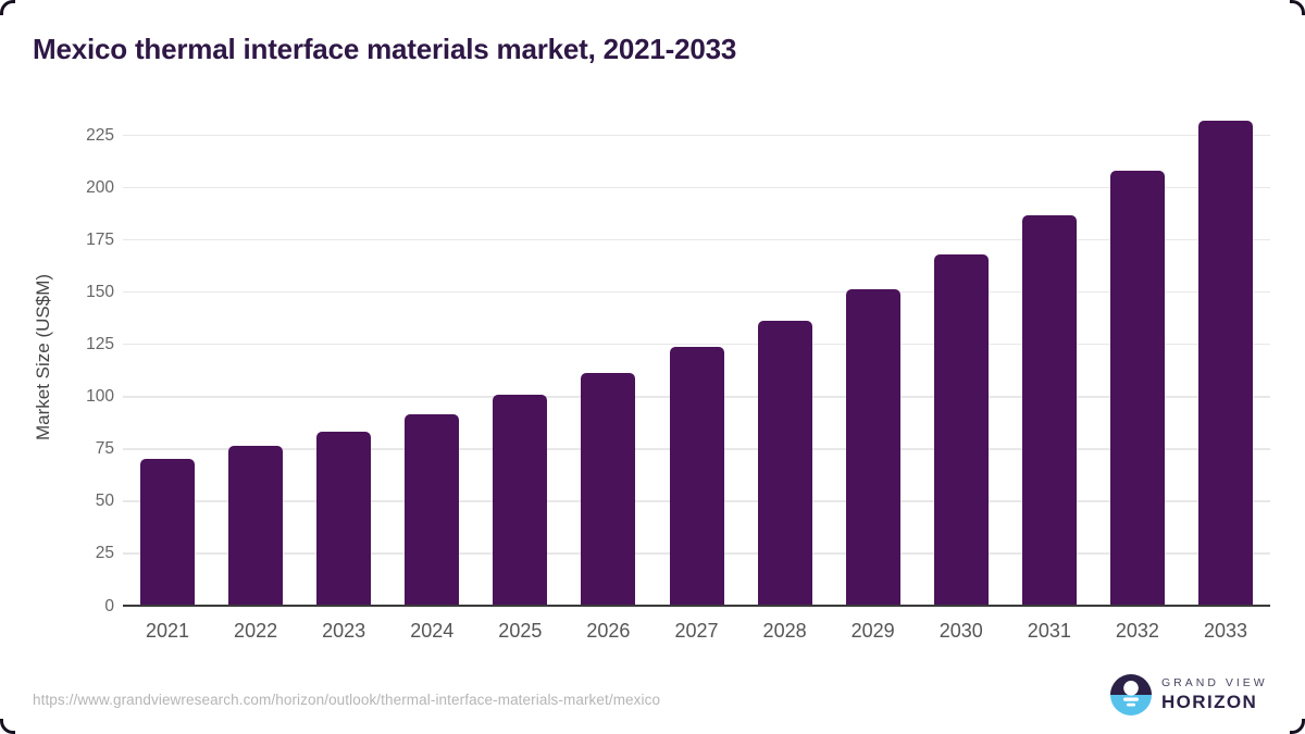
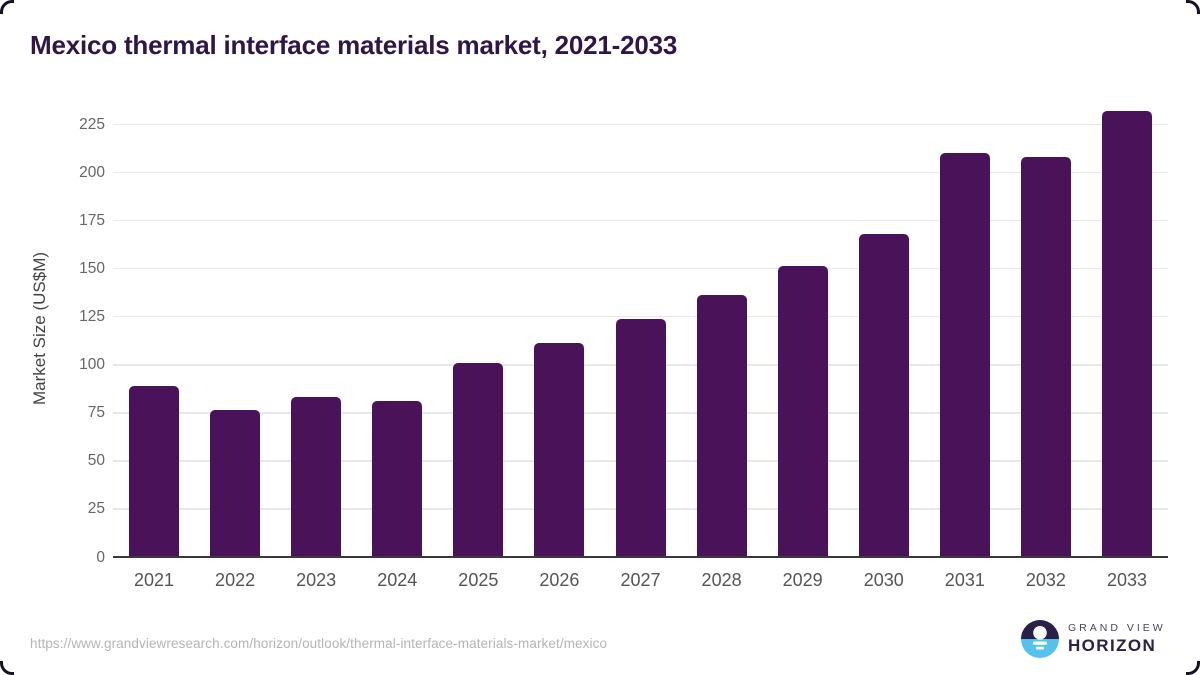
2021: 70 -> 89
2024: 92 -> 81
2031: 187 -> 210
